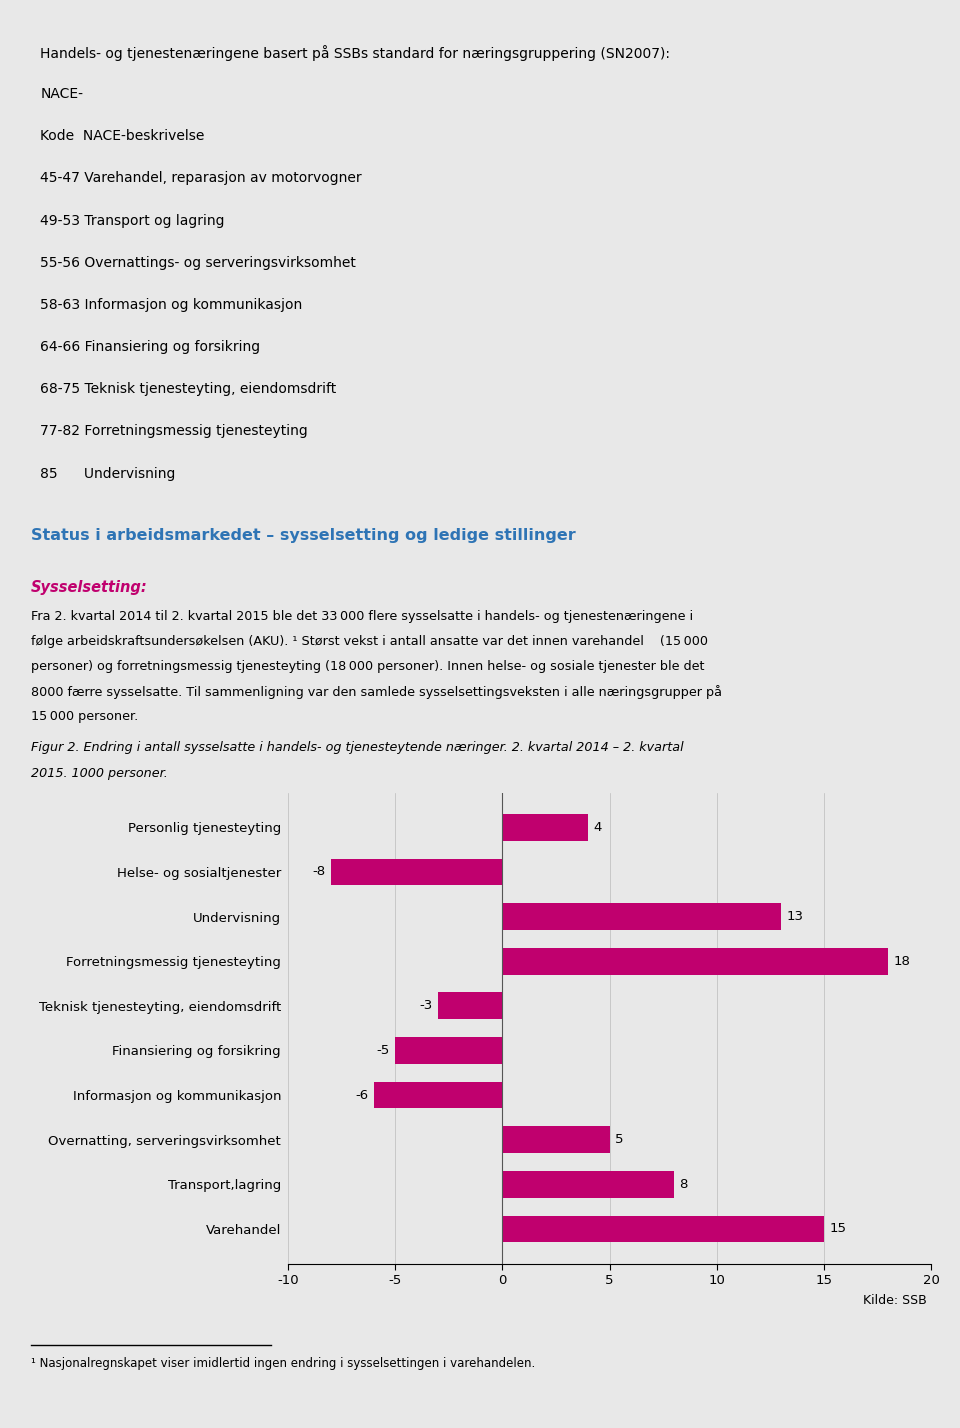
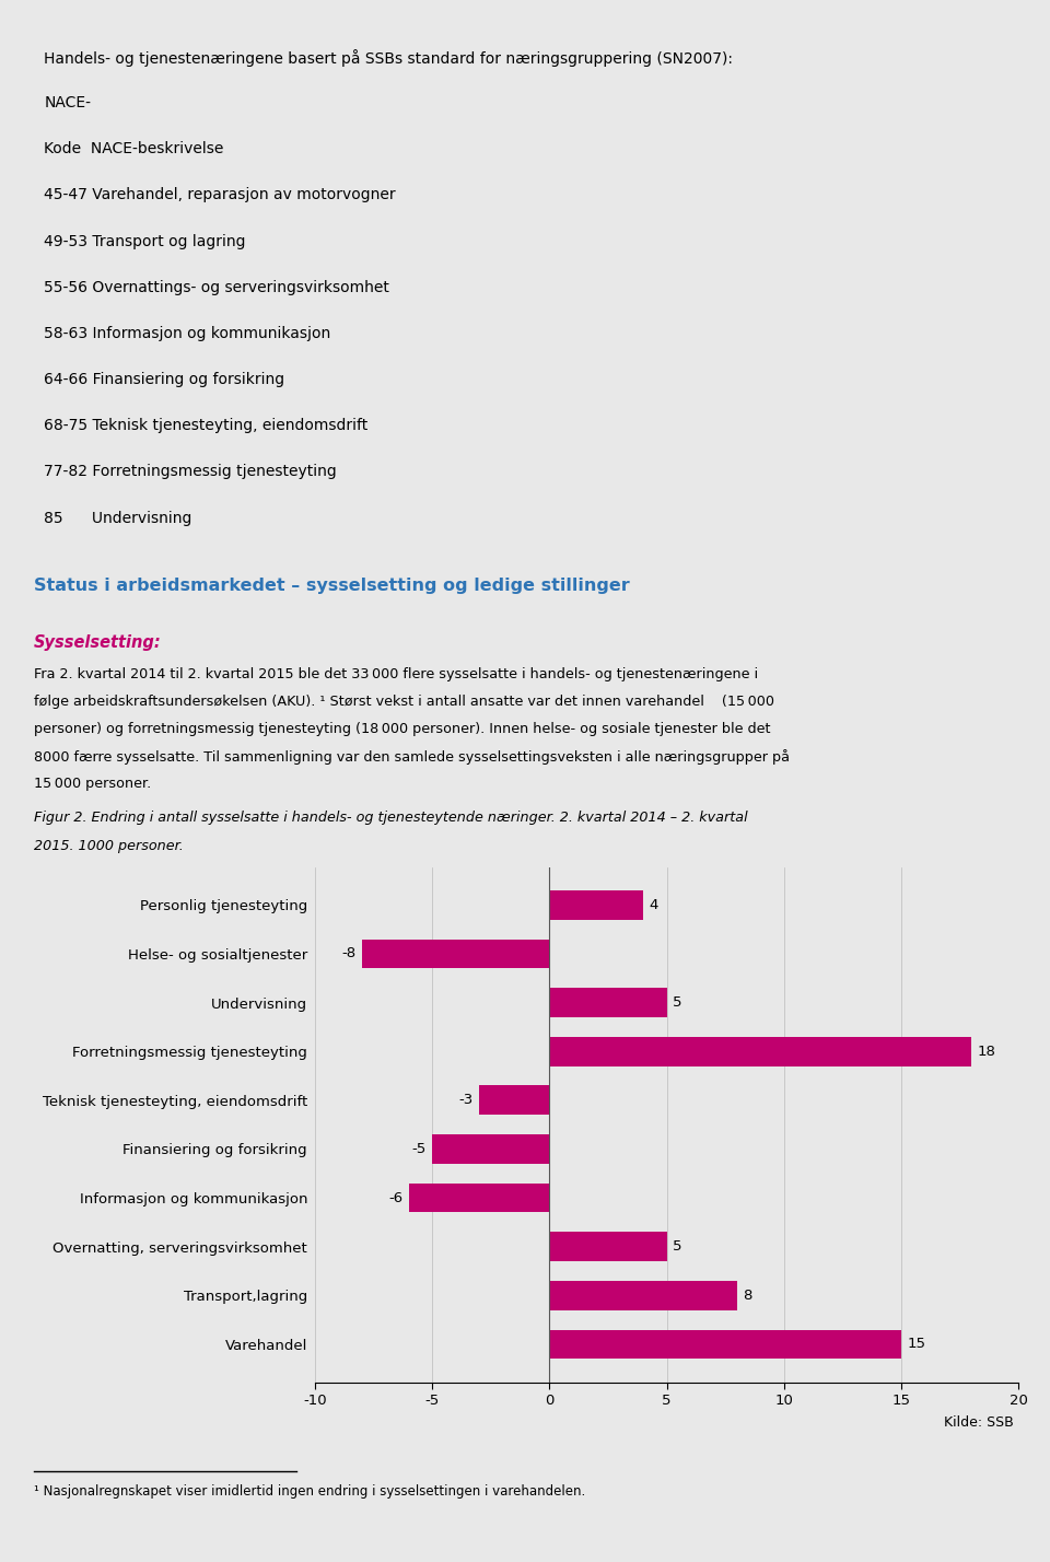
Undervisning: 13 -> 5
